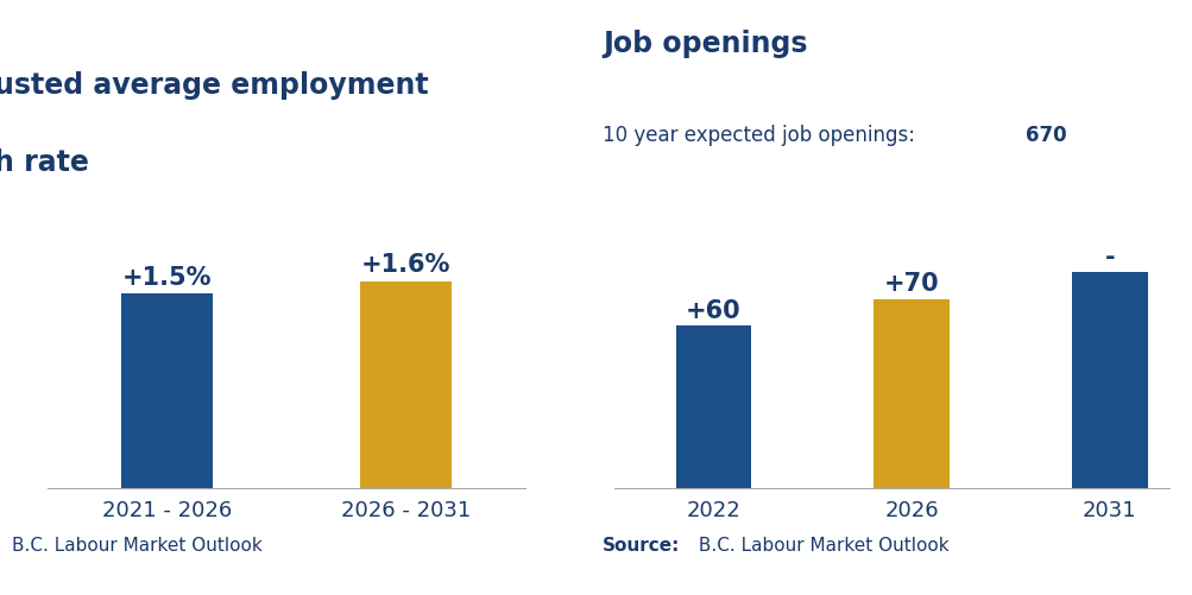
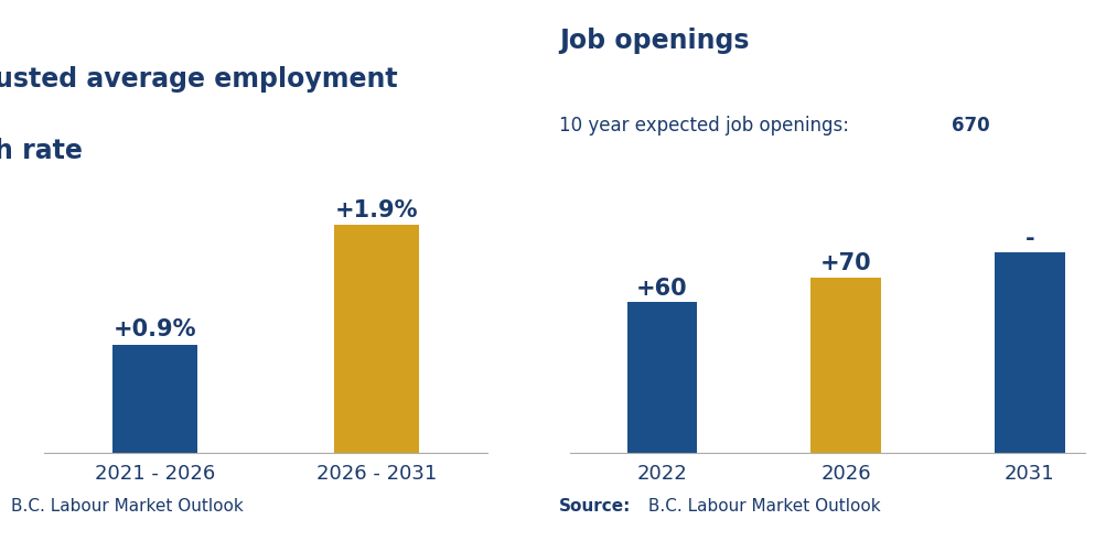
2021 - 2026: +1.5% -> +0.9%
2026 - 2031: +1.6% -> +1.9%
